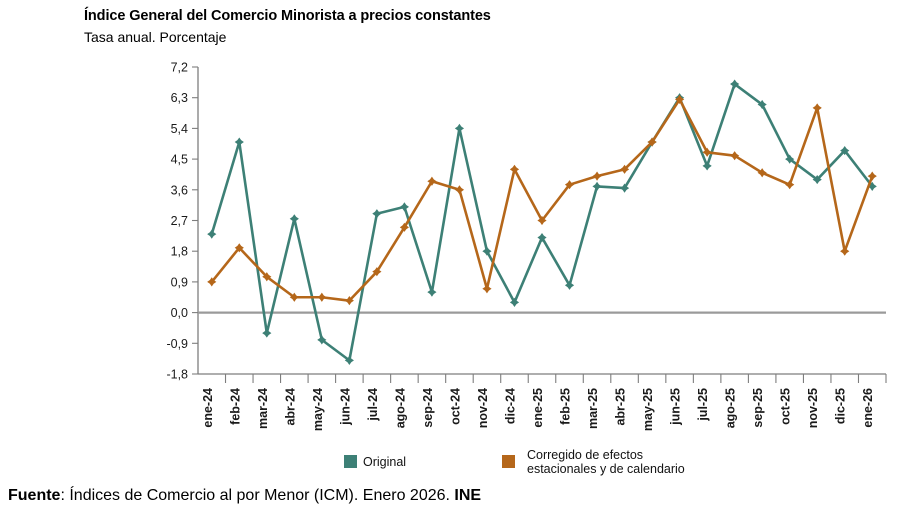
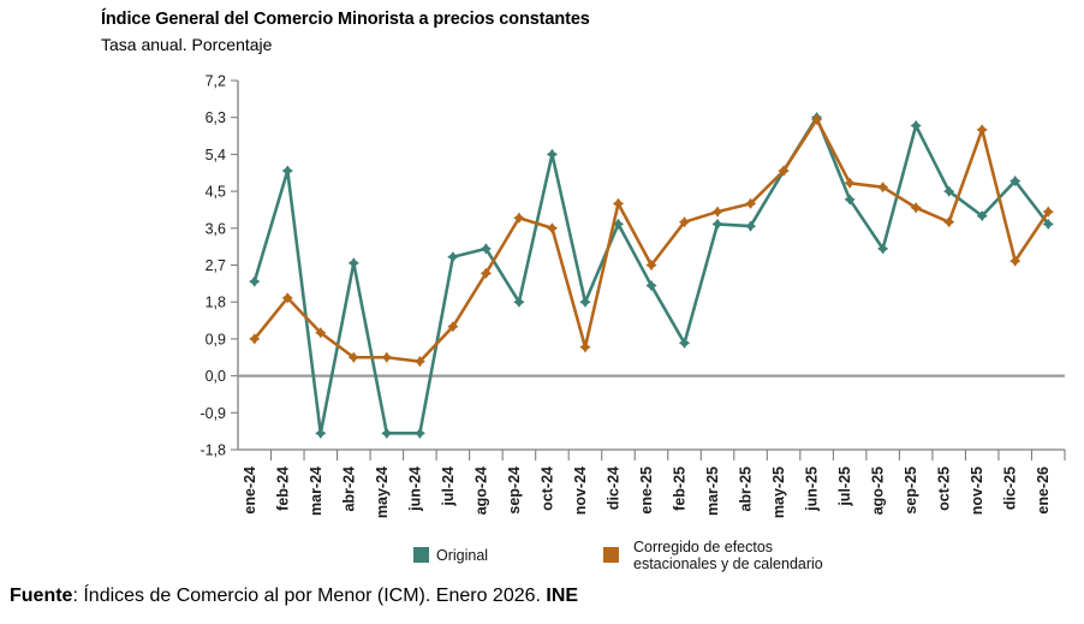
Original/mar-24: -0,6 -> -1,4
Original/may-24: -0,8 -> -1,4
Original/sep-24: 0,6 -> 1,8
Original/dic-24: 0,3 -> 3,7
Original/ago-25: 6,7 -> 3,1
Corregido de efectos estacionales y de calendario/dic-25: 1,8 -> 2,8
